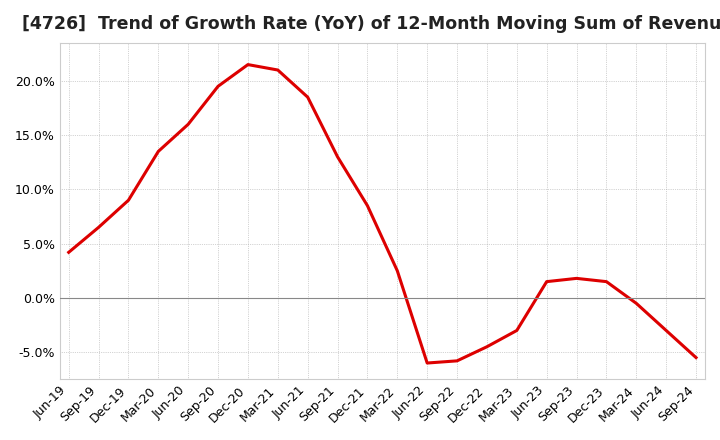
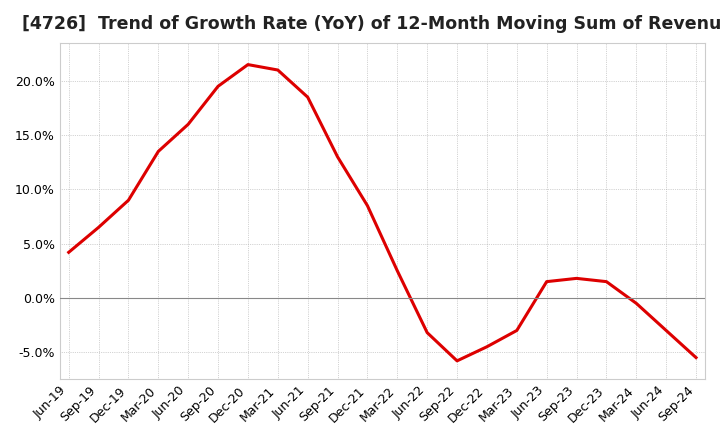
Jun-22: -6.0% -> -3.2%
